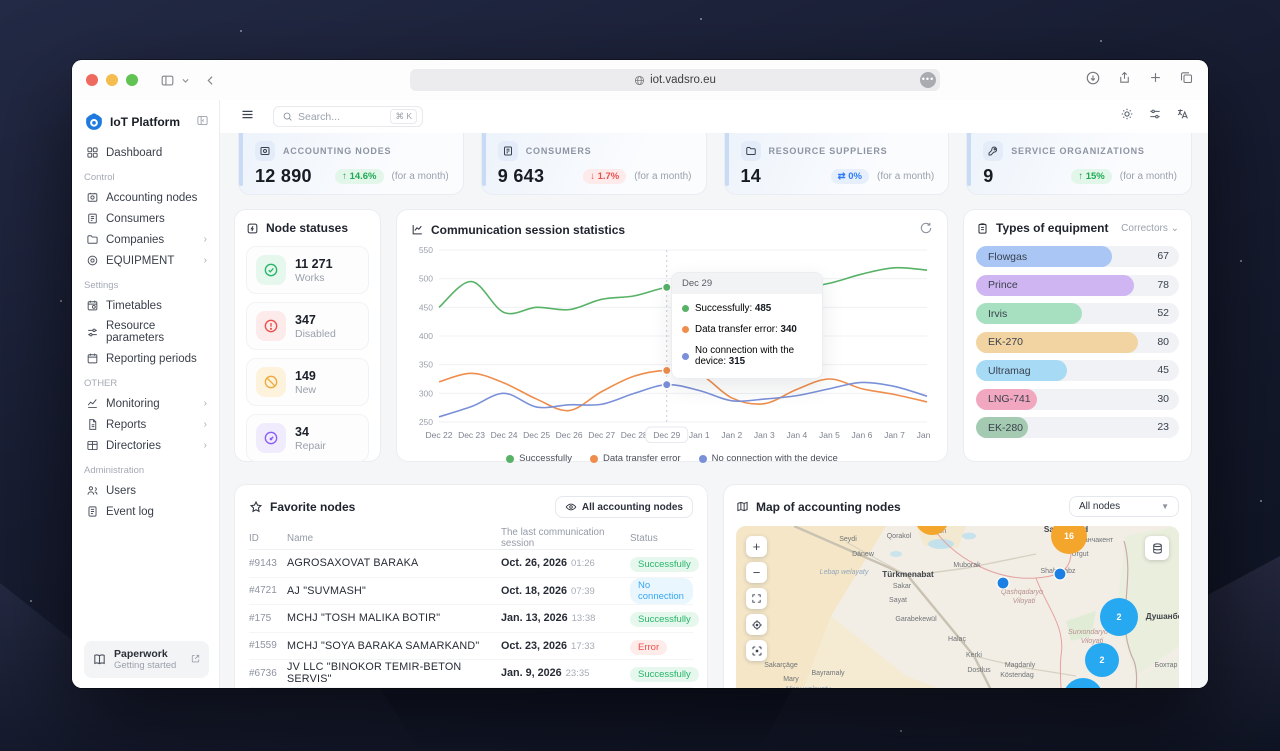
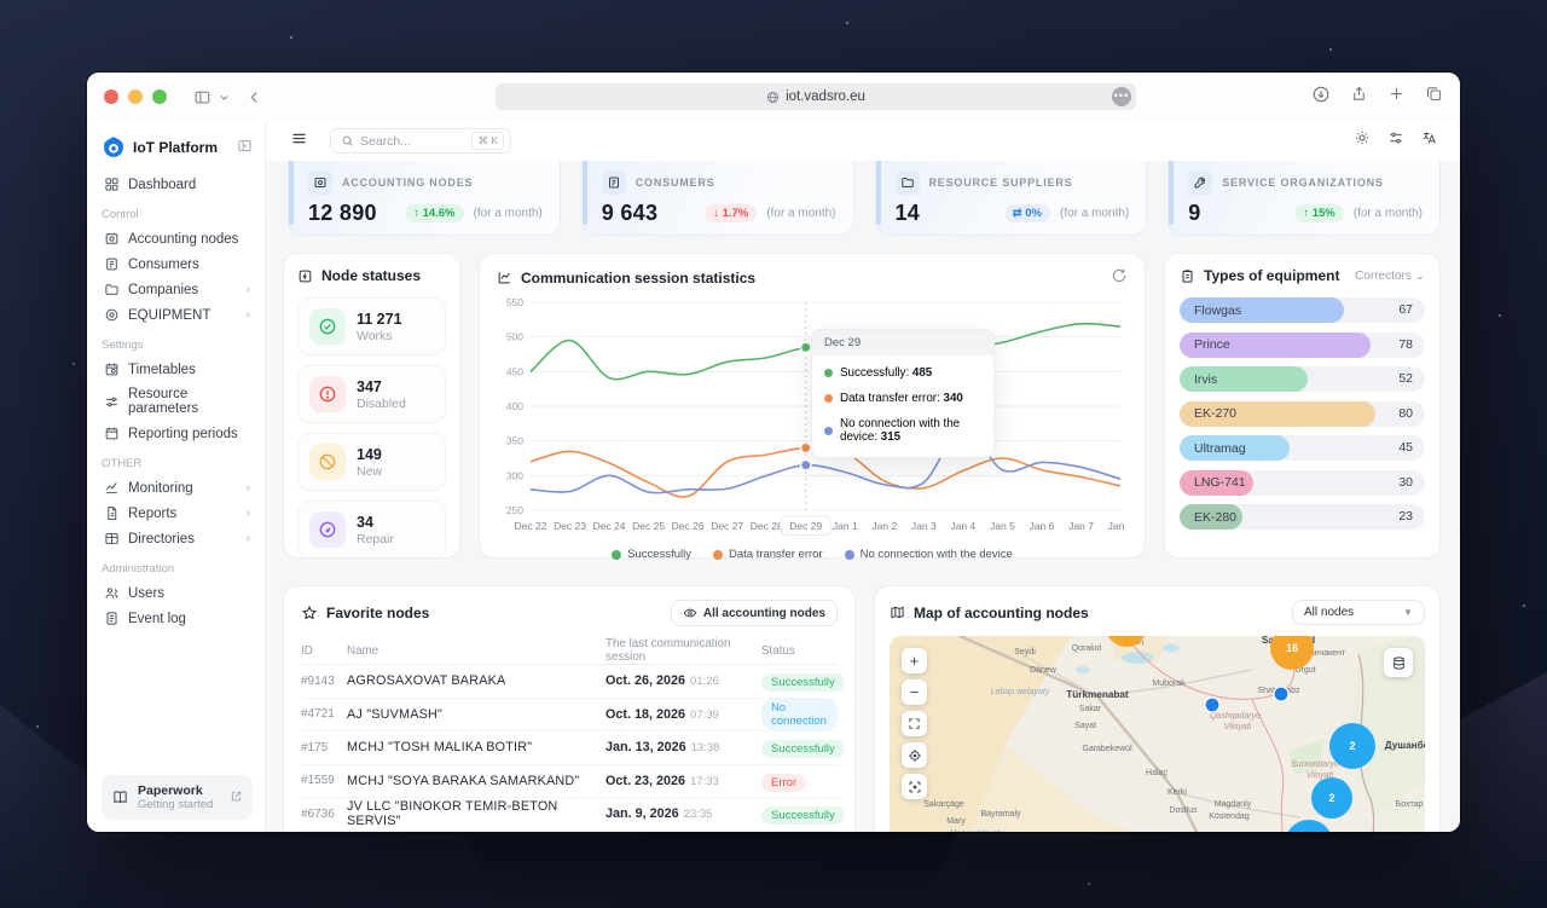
No connection with the device/Dec 22: 260 -> 280
Data transfer error/Dec 27: 300 -> 320
No connection with the device/Jan 4: 300 -> 370
